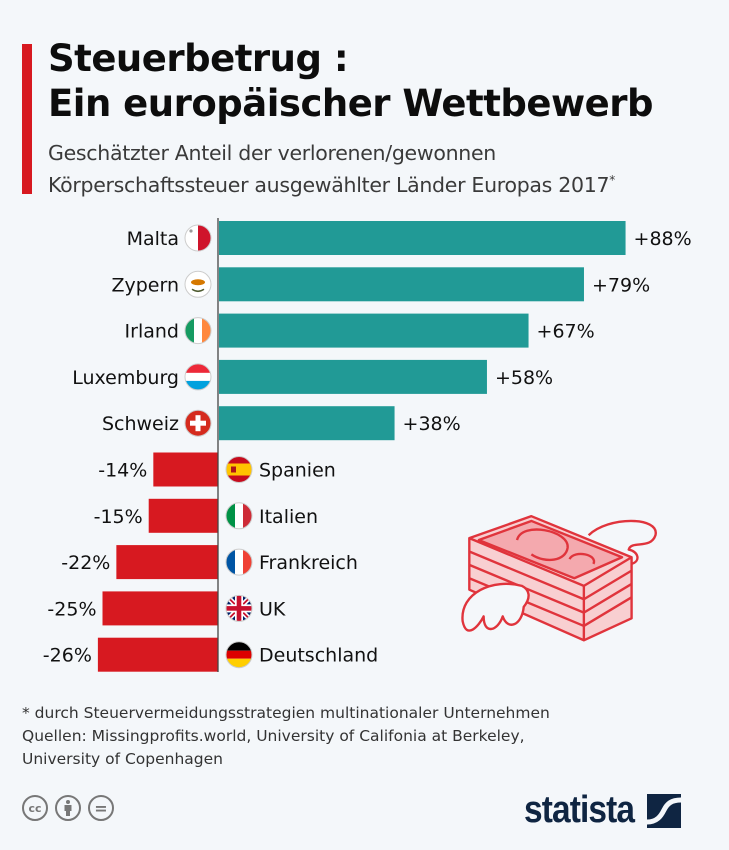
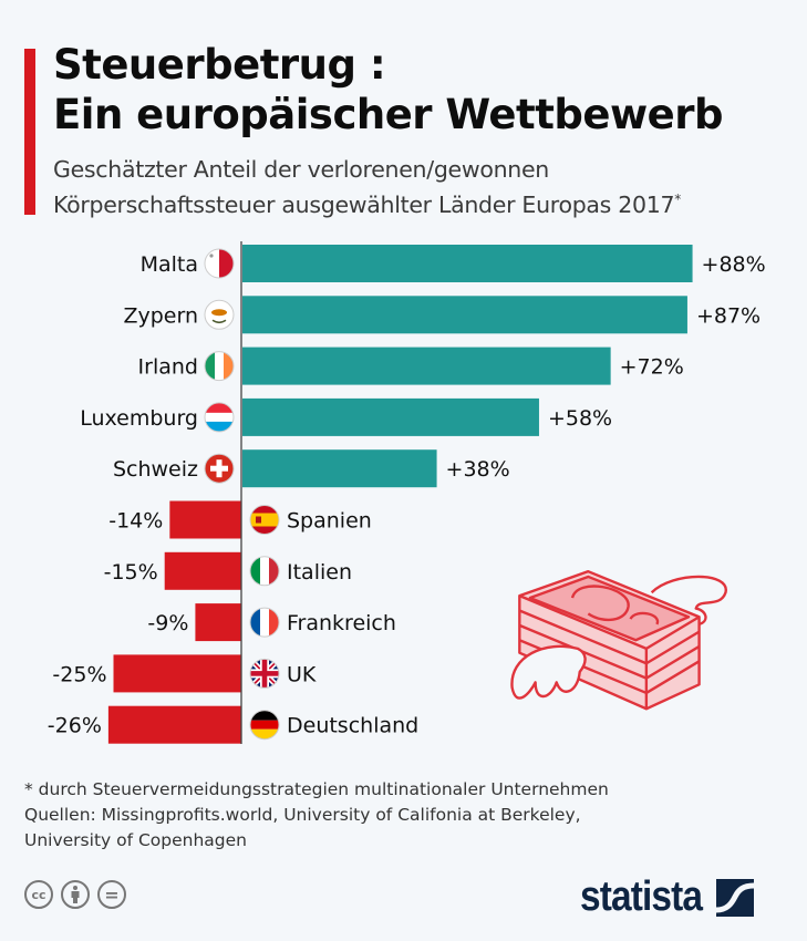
Zypern: +79% -> +87%
Irland: +67% -> +72%
Frankreich: -22% -> -9%
